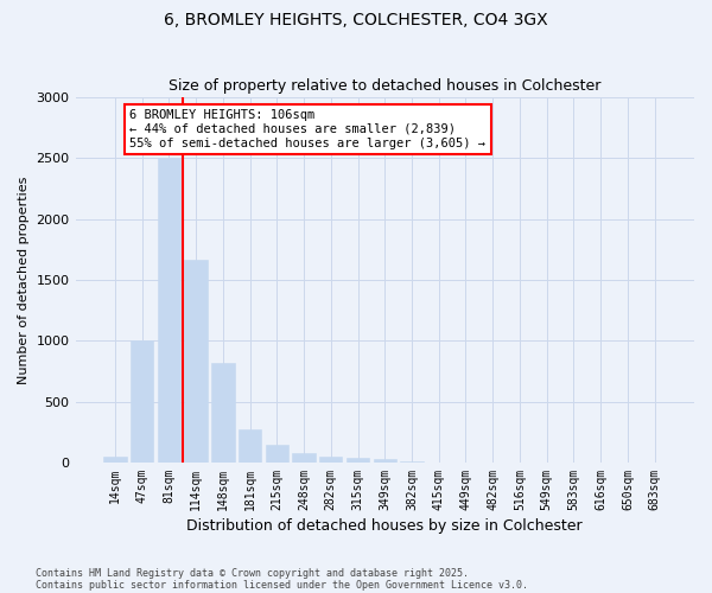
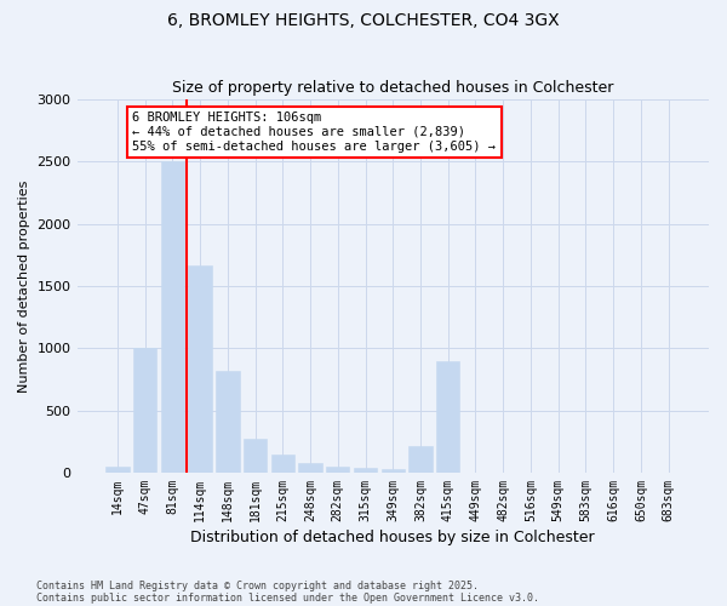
382sqm: 0 -> 210
415sqm: 0 -> 900
